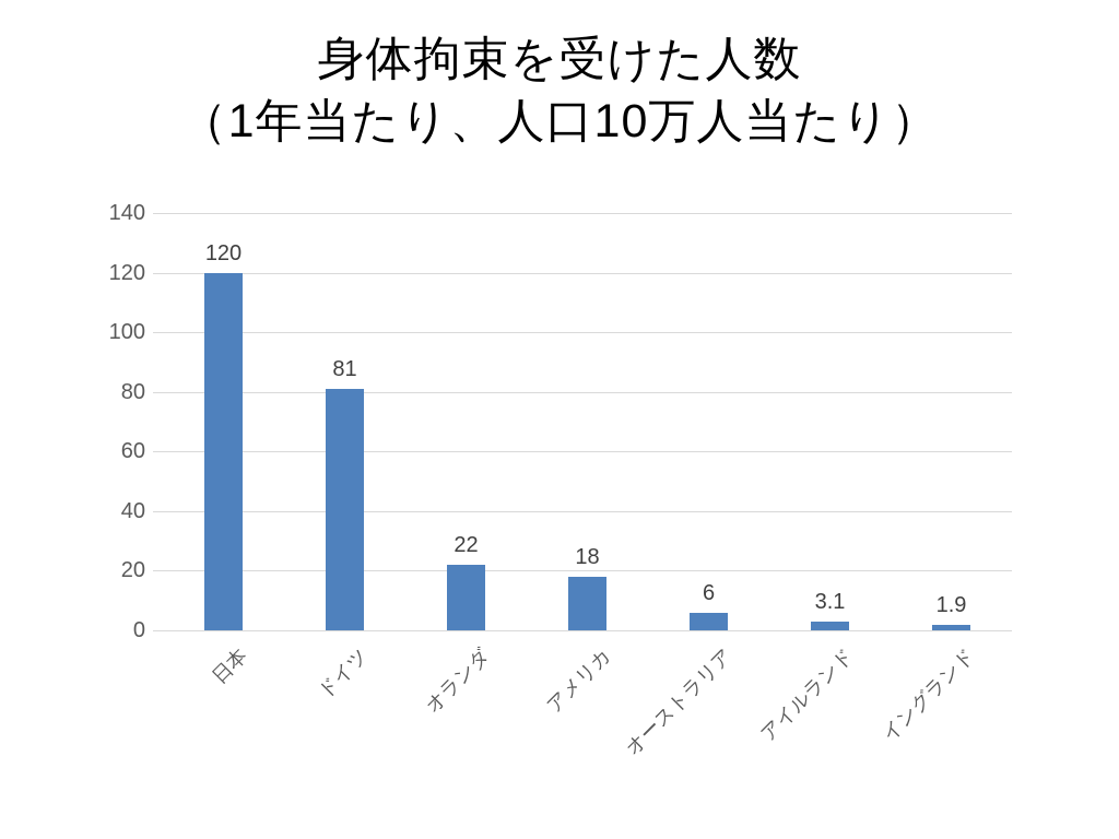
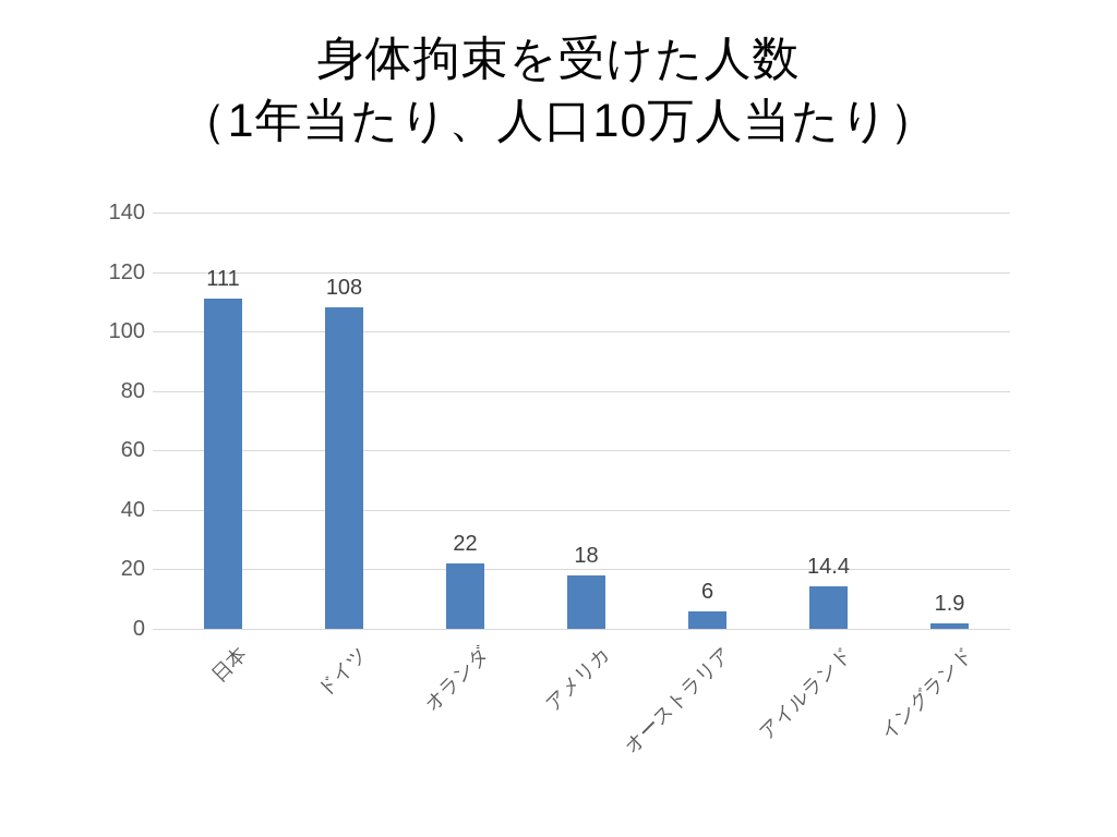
日本: 120 -> 111
ドイツ: 81 -> 108
アイルランド: 3.1 -> 14.4
